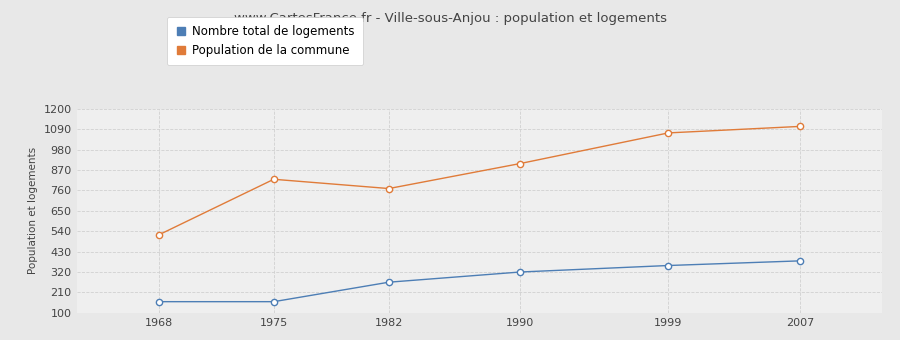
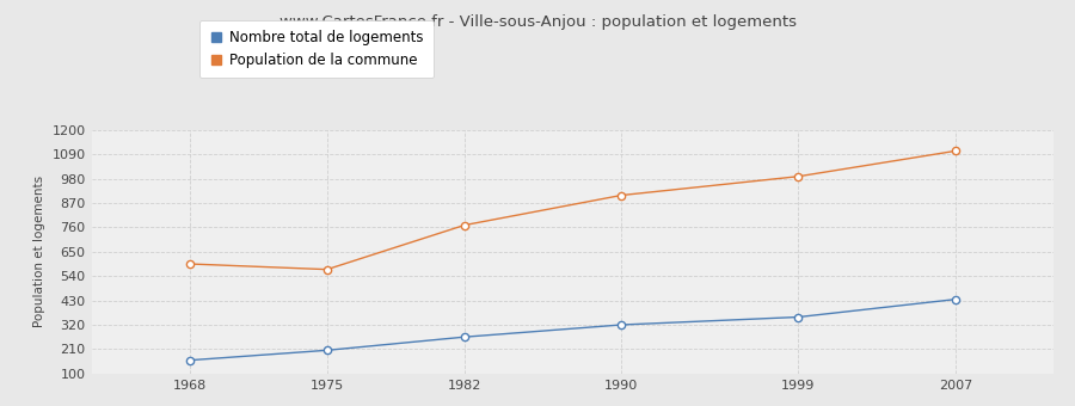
Population de la commune/1968: 520 -> 600
Nombre total de logements/1975: 160 -> 200
Population de la commune/1975: 820 -> 570
Population de la commune/1999: 1070 -> 990
Nombre total de logements/2007: 380 -> 440
